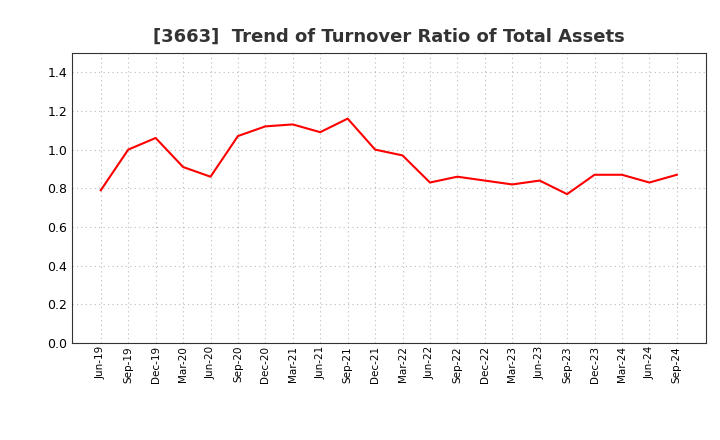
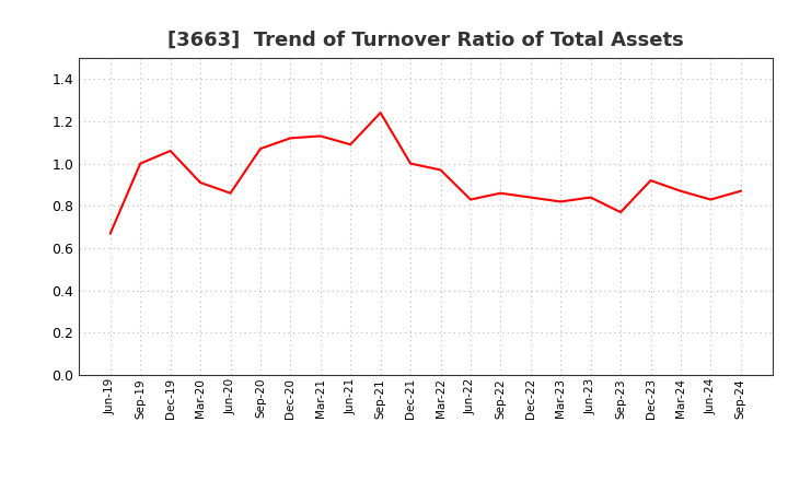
Jun-19: 0.79 -> 0.67
Sep-21: 1.16 -> 1.24
Dec-23: 0.87 -> 0.92
